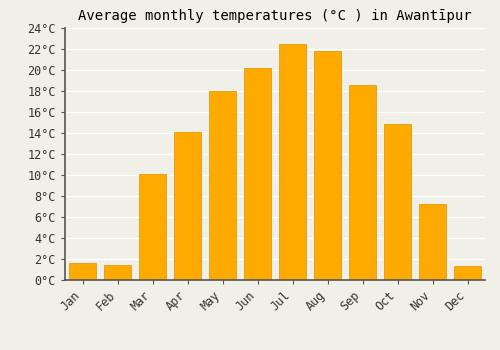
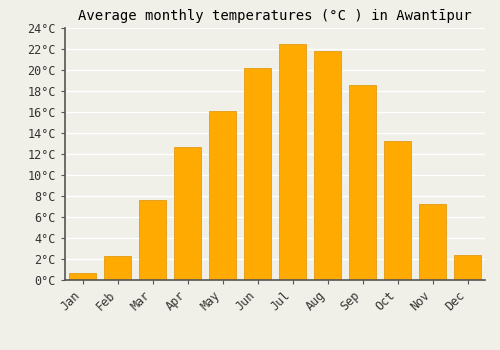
Jan: 1.6°C -> 0.7°C
Feb: 1.4°C -> 2.3°C
Mar: 10.1°C -> 7.6°C
Apr: 14.1°C -> 12.7°C
May: 18.0°C -> 16.1°C
Oct: 14.9°C -> 13.2°C
Dec: 1.3°C -> 2.4°C
